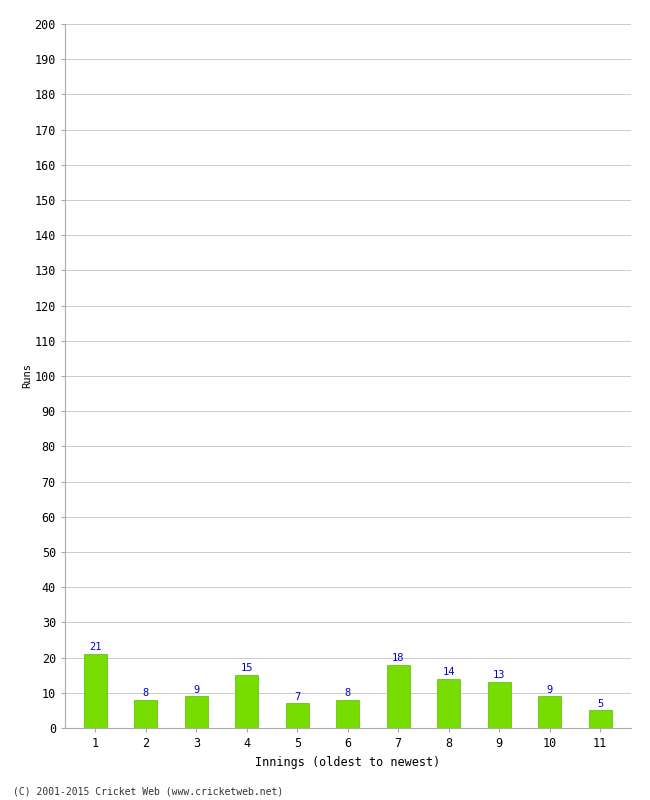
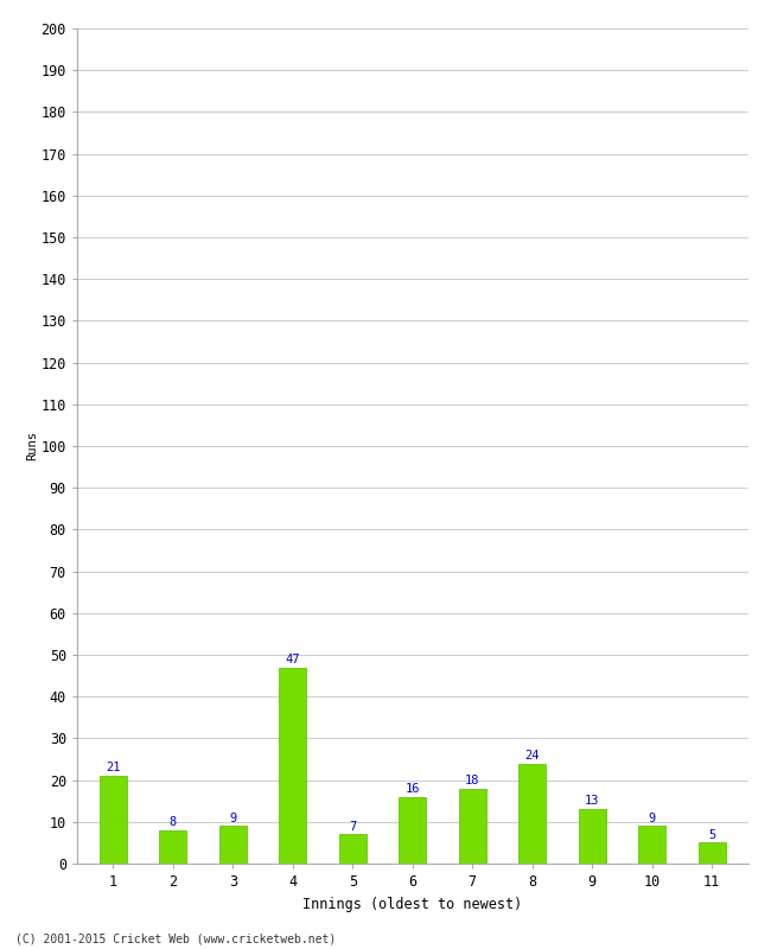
4: 15 -> 47
6: 8 -> 16
8: 14 -> 24
